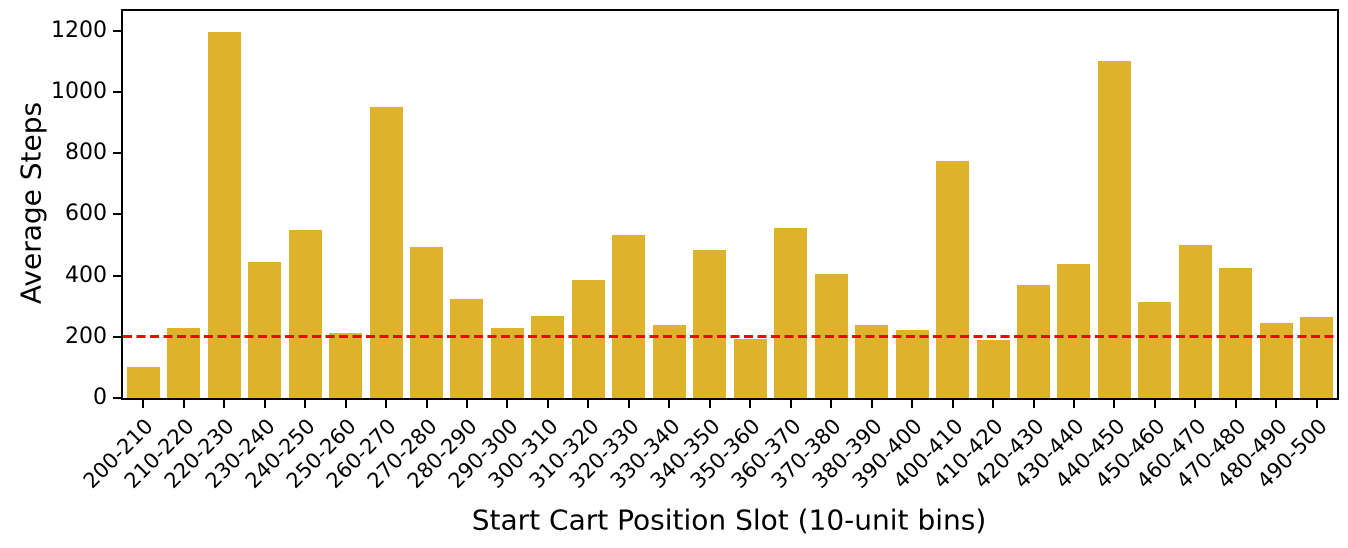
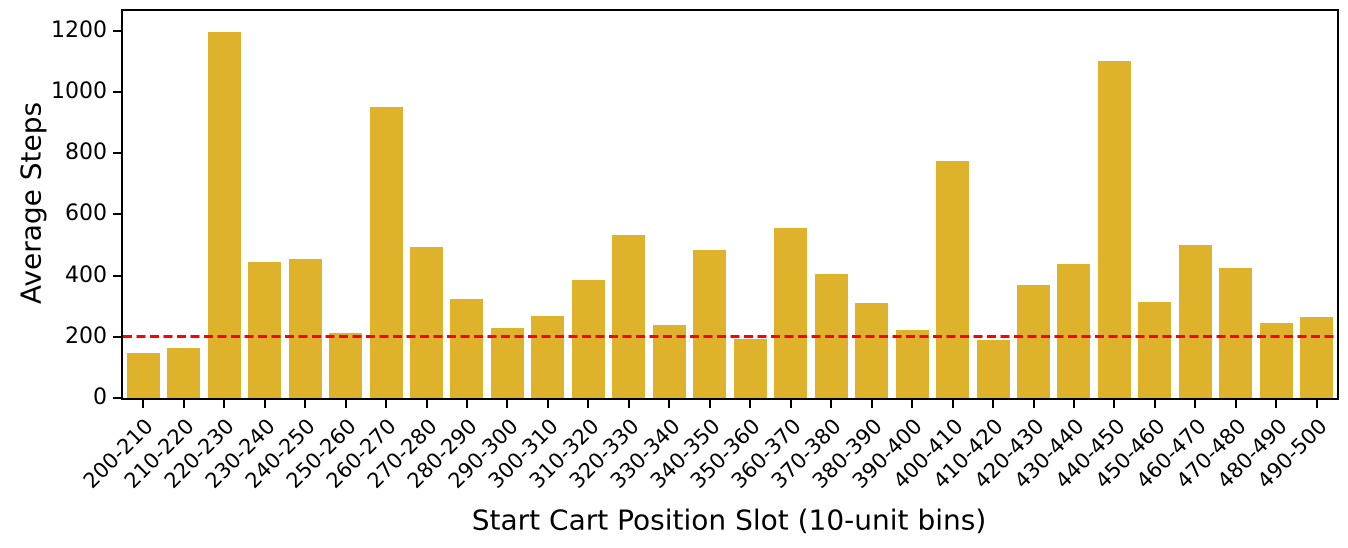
200-210: 100 -> 150
210-220: 230 -> 160
240-250: 550 -> 460
380-390: 240 -> 310
